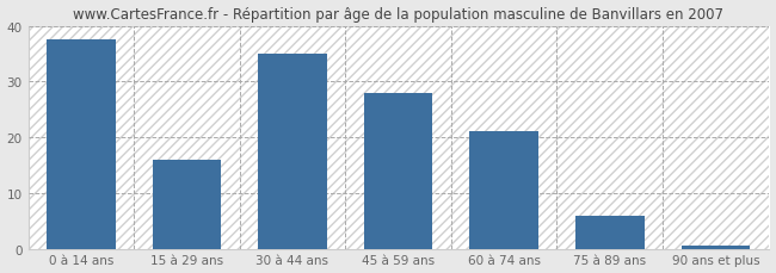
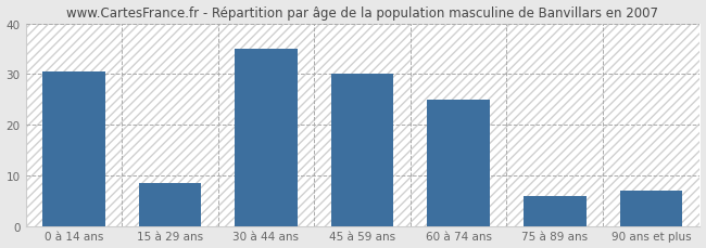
0 à 14 ans: 37.5 -> 30.5
15 à 29 ans: 16.0 -> 8.5
45 à 59 ans: 28.0 -> 30.0
60 à 74 ans: 21.0 -> 25.0
90 ans et plus: 0.5 -> 7.0
